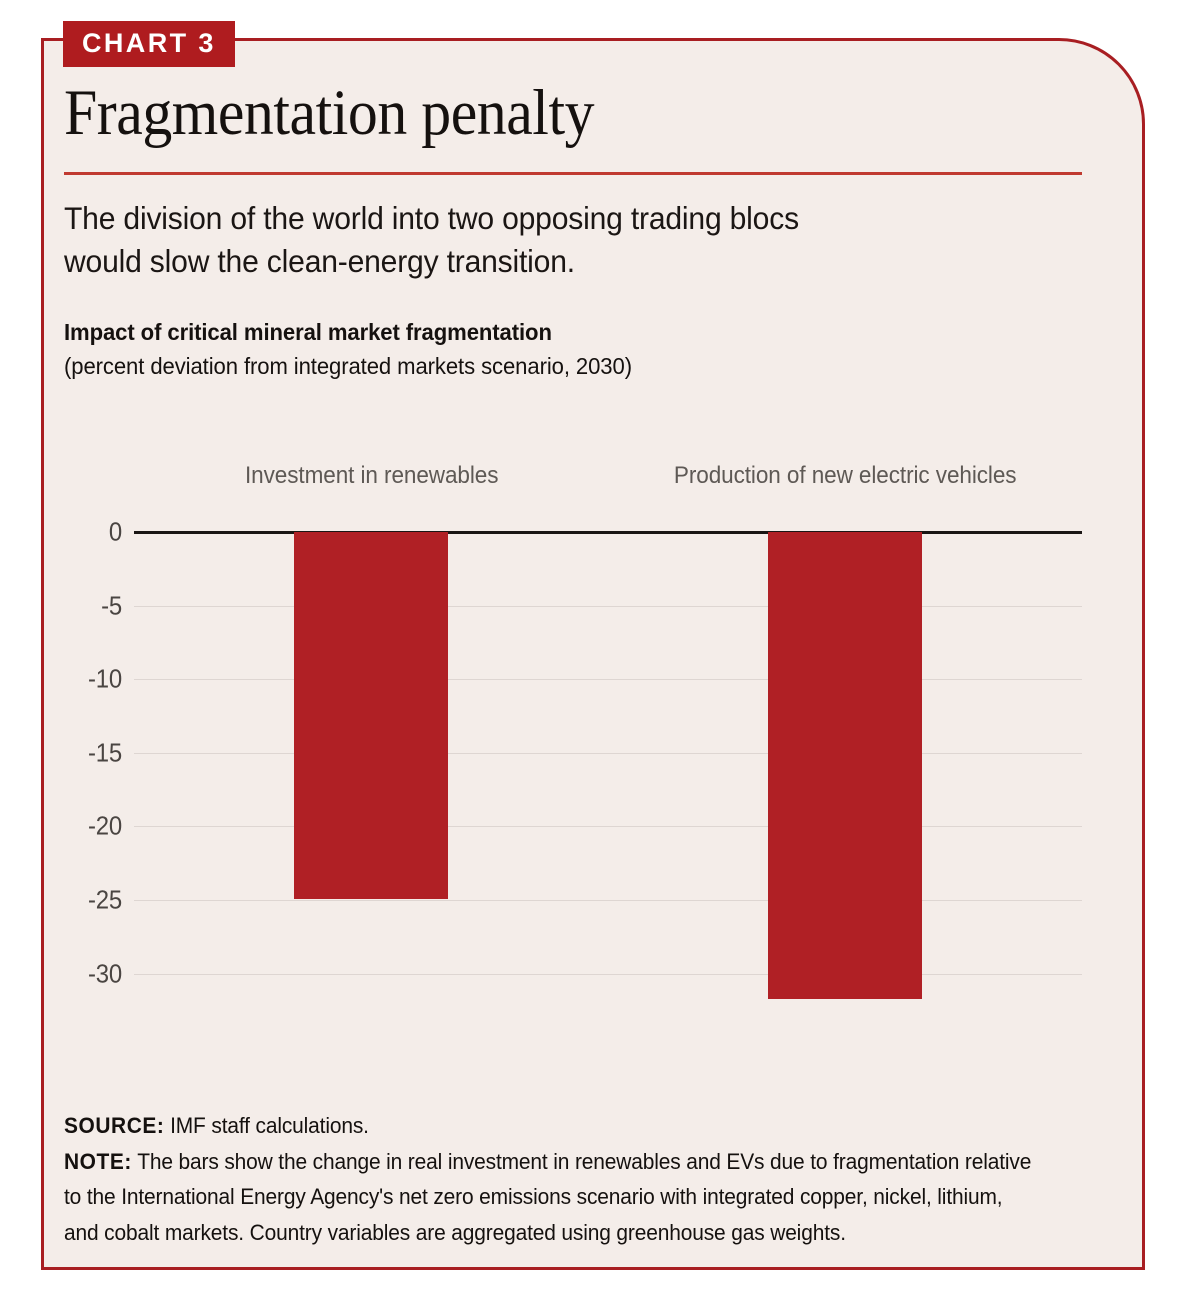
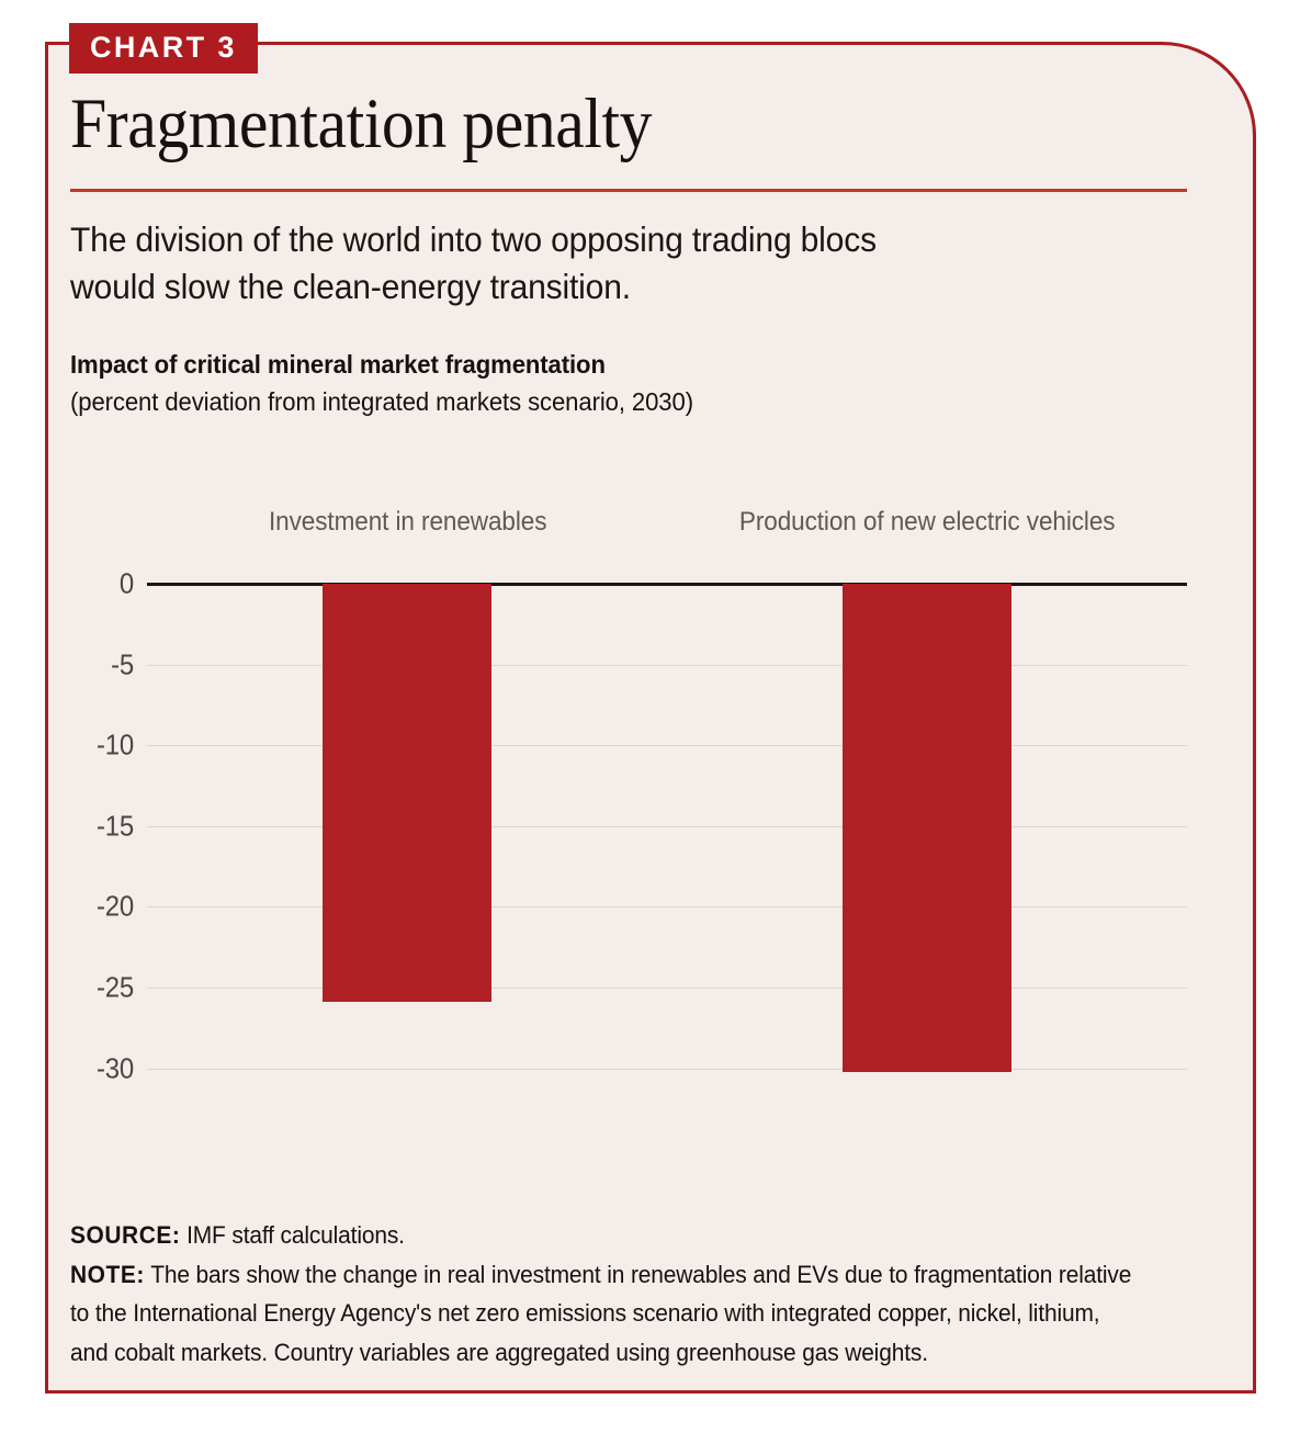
Investment in renewables: -24.9 -> -25.9
Production of new electric vehicles: -31.7 -> -30.2
